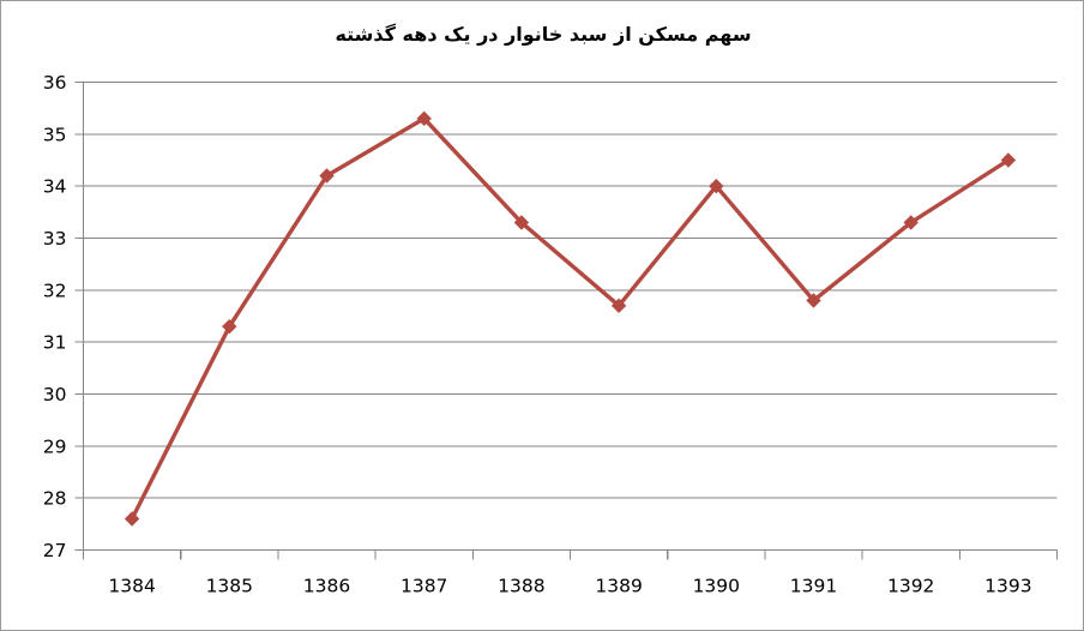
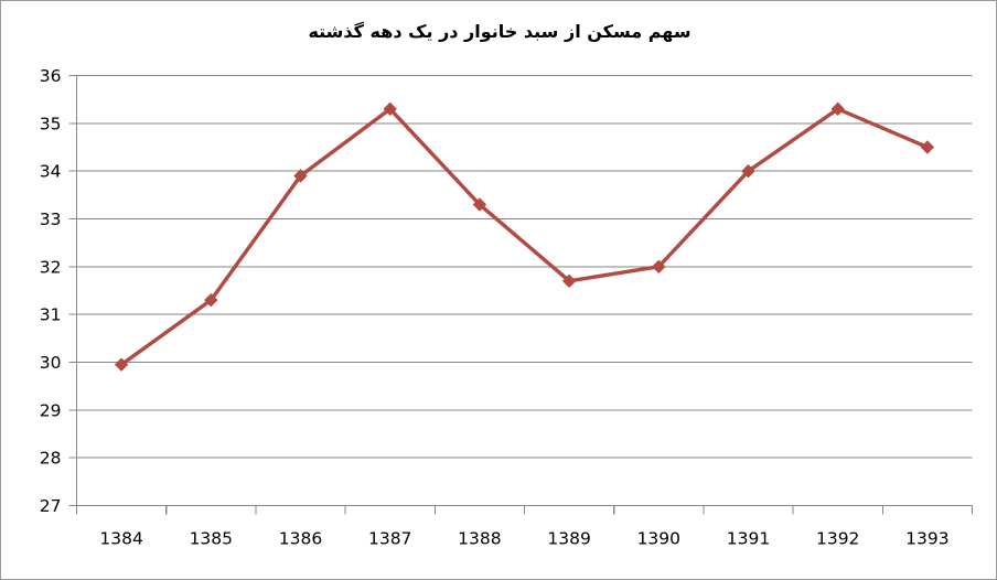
1384: 27.6 -> 29.9
1386: 34.2 -> 33.9
1390: 34.0 -> 32.0
1391: 31.8 -> 34.0
1392: 33.3 -> 35.3
